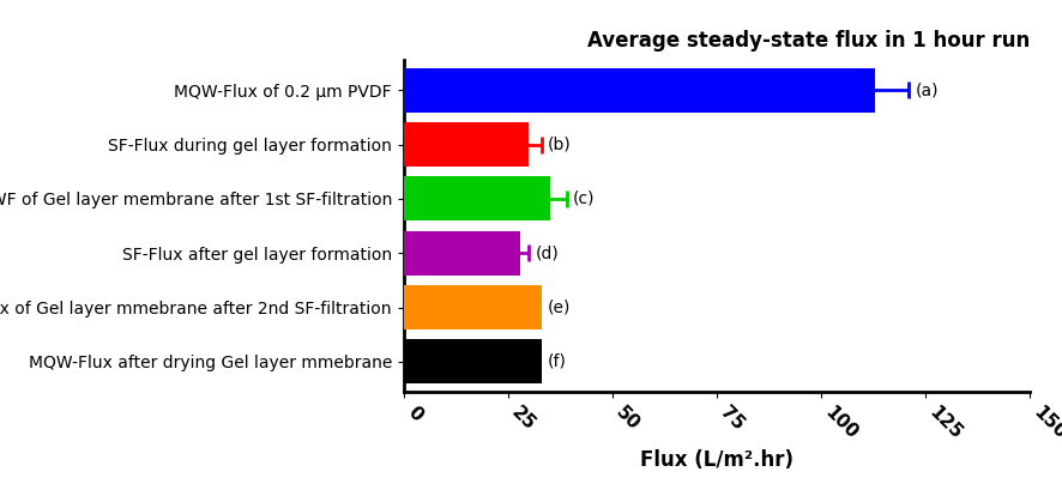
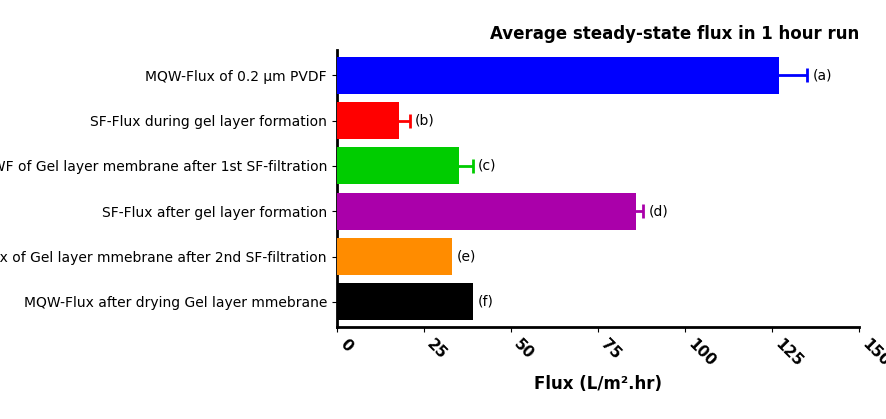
MQW-Flux of 0.2 μm PVDF: 113 -> 127
SF-Flux during gel layer formation: 30 -> 18
SF-Flux after gel layer formation: 28 -> 86
MQW-Flux after drying Gel layer mmebrane: 33 -> 39
